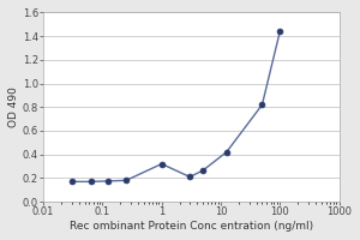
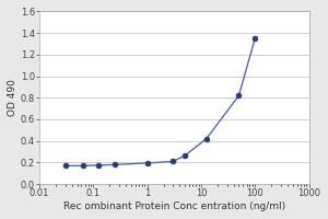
1: 0.32 -> 0.20
100: 1.44 -> 1.35
